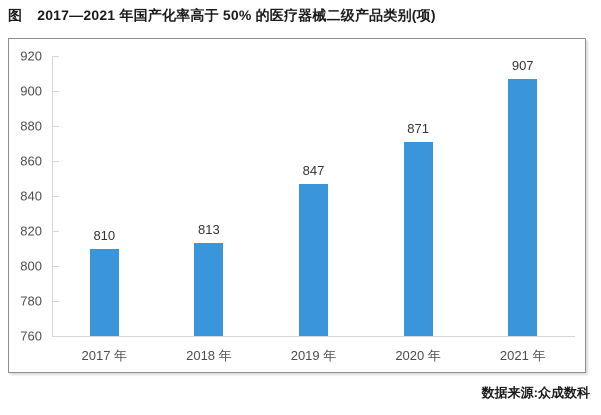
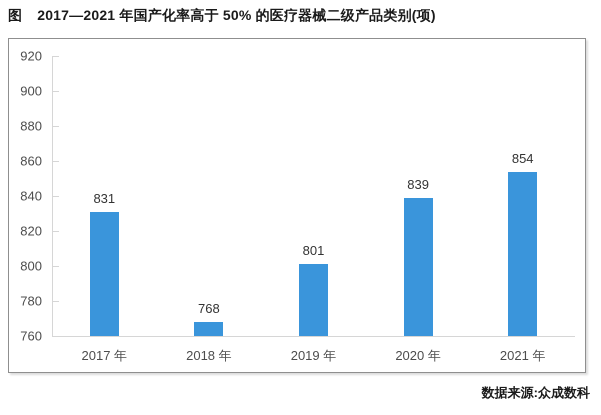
2017 年: 810 -> 831
2018 年: 813 -> 768
2019 年: 847 -> 801
2020 年: 871 -> 839
2021 年: 907 -> 854
